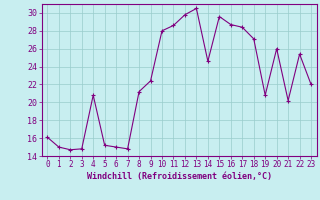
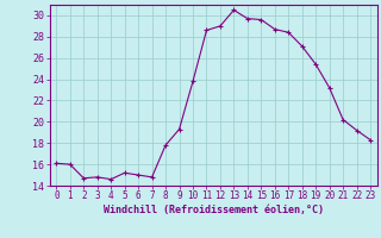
1: 15.0 -> 16.0
4: 20.8 -> 14.6
8: 21.2 -> 17.8
9: 22.4 -> 19.3
10: 28.0 -> 23.8
12: 29.8 -> 29.0
14: 24.6 -> 29.7
19: 20.8 -> 25.4
20: 26.0 -> 23.2
22: 25.4 -> 19.2
23: 22.0 -> 18.3
